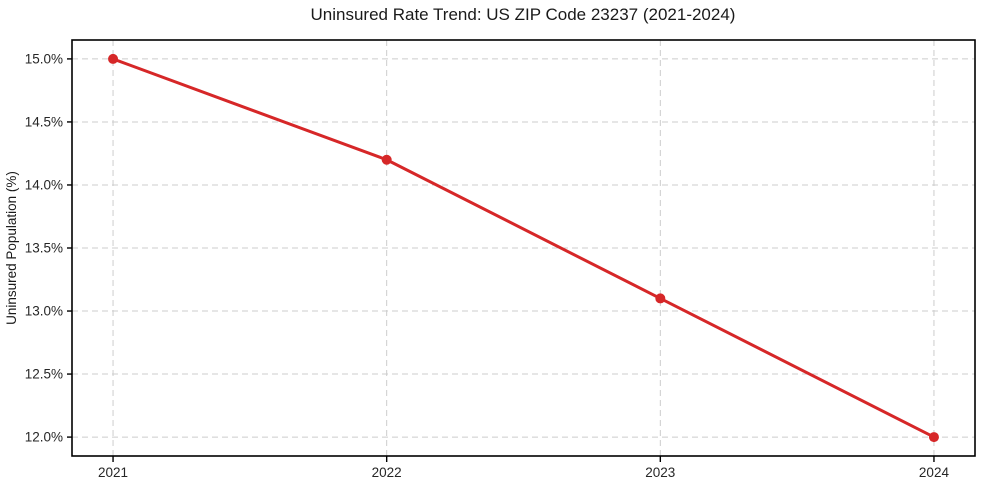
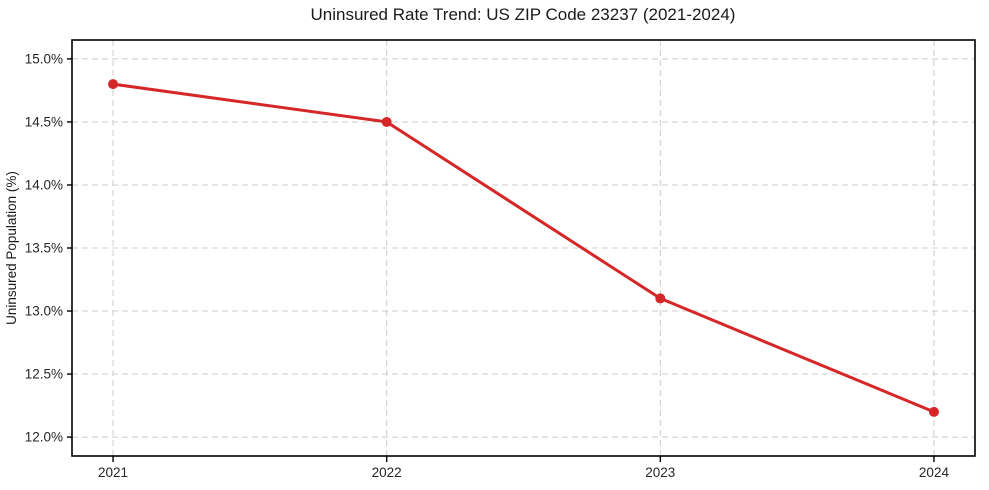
2021: 15.0% -> 14.8%
2022: 14.2% -> 14.5%
2024: 12.0% -> 12.2%
